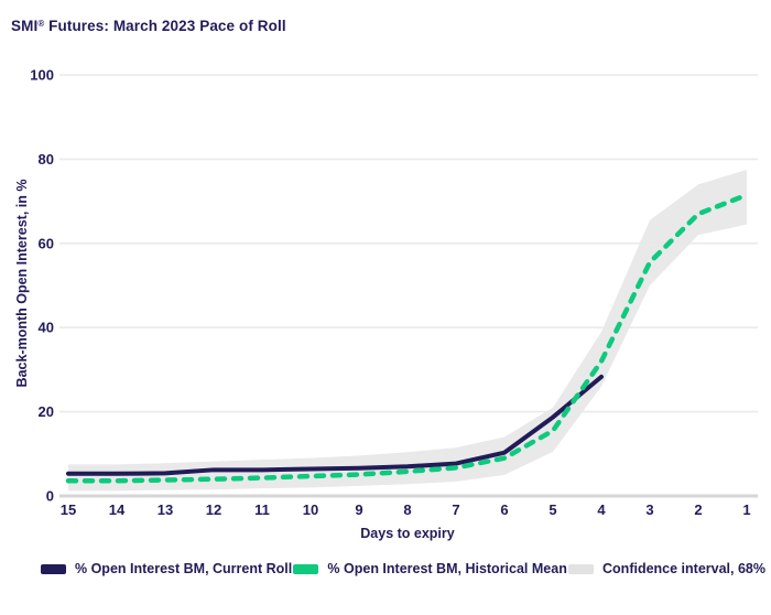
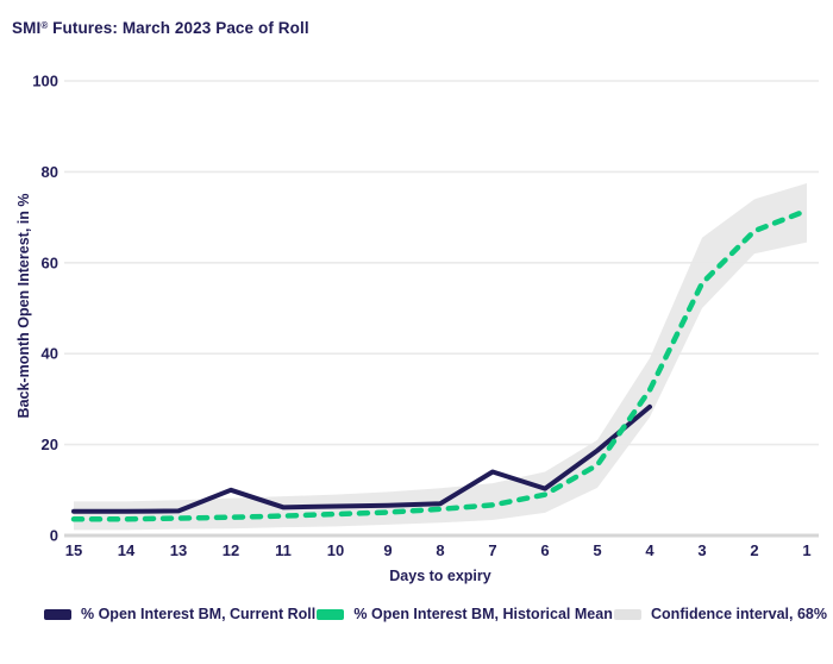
% Open Interest BM, Current Roll/12: 6 -> 10
% Open Interest BM, Current Roll/7: 8 -> 14
